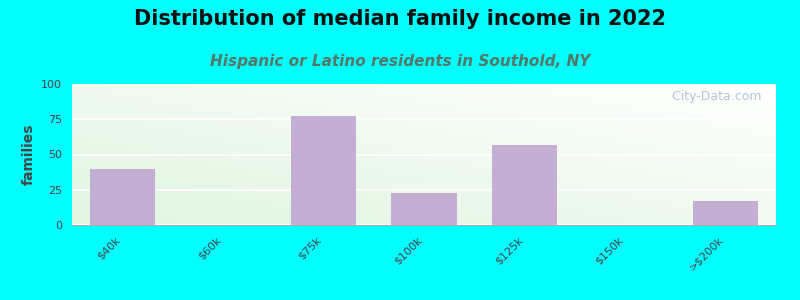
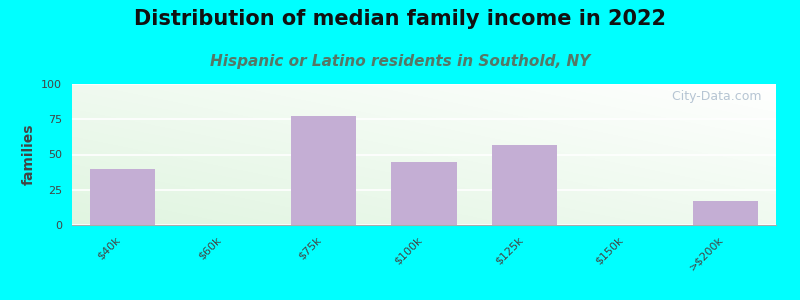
$100k: 23 -> 45
